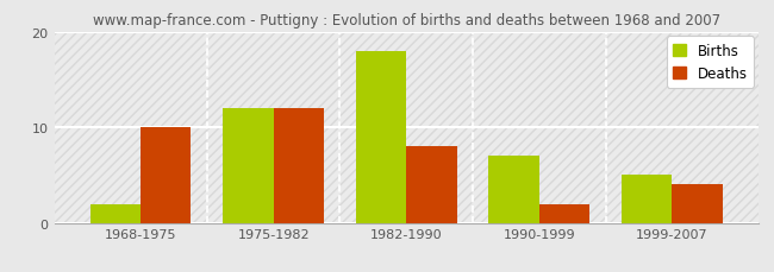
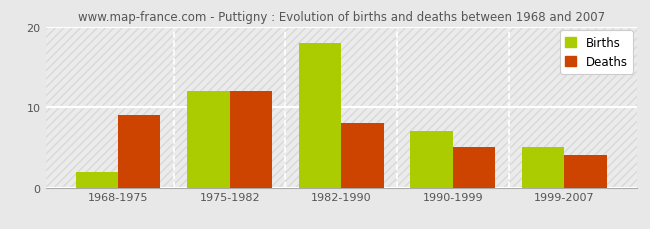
Deaths/1968-1975: 10 -> 9
Deaths/1990-1999: 2 -> 5
